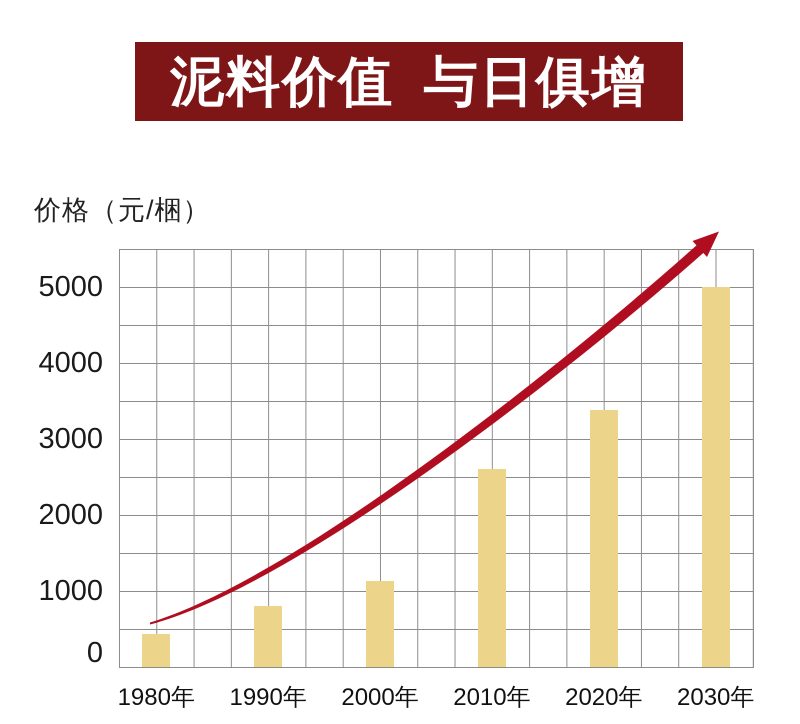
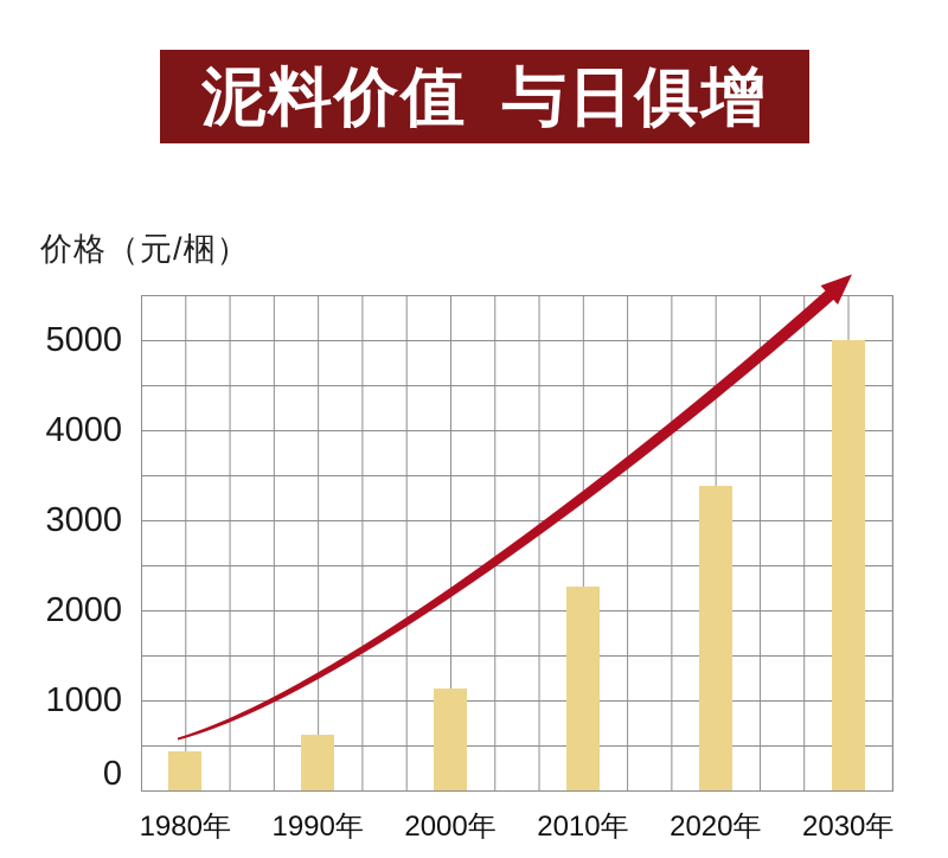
1990年: 800 -> 600
2010年: 2600 -> 2300
